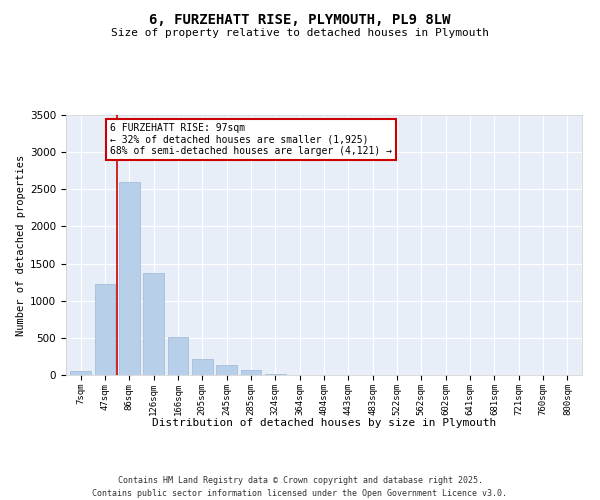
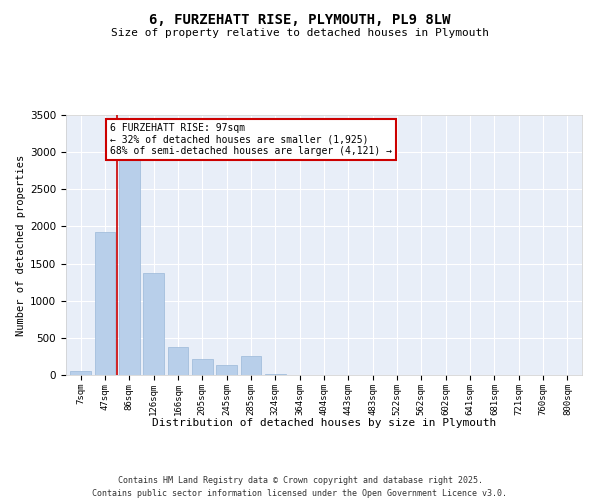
47sqm: 1230 -> 1920
86sqm: 2600 -> 2900
166sqm: 510 -> 380
285sqm: 60 -> 260
